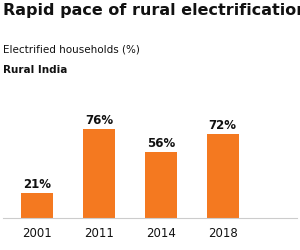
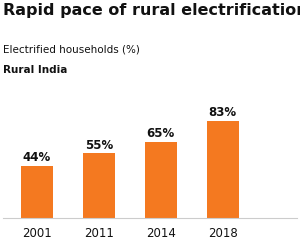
2001: 21% -> 44%
2011: 76% -> 55%
2014: 56% -> 65%
2018: 72% -> 83%
